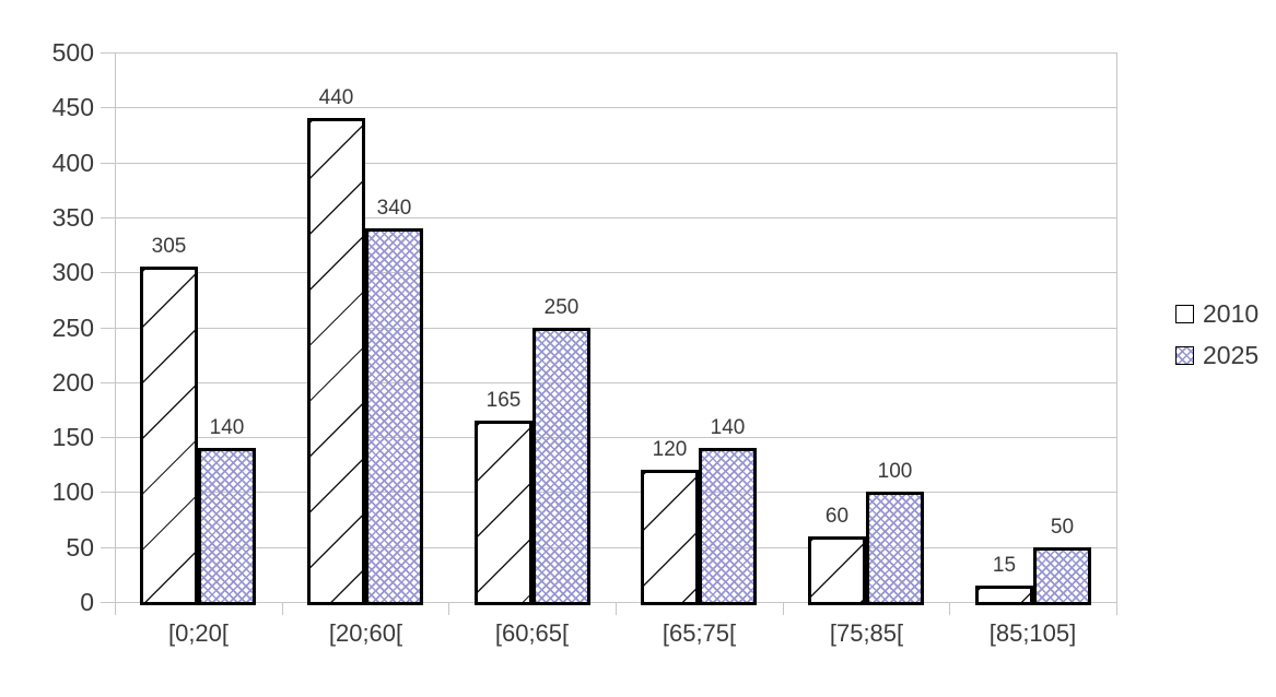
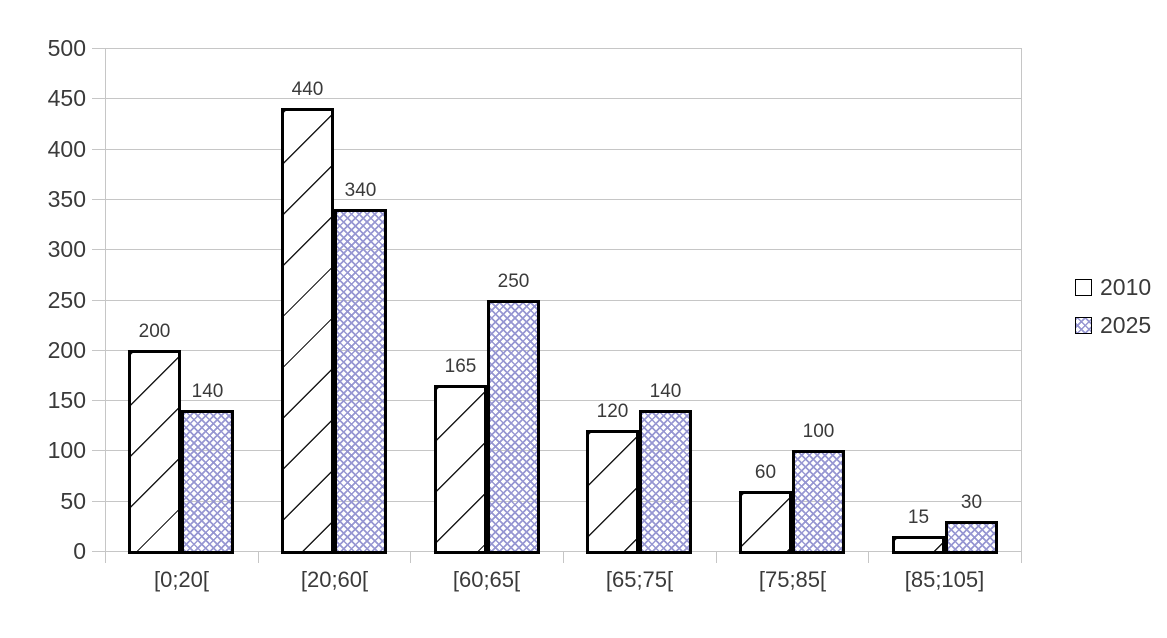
2010/[0;20[: 305 -> 200
2025/[85;105]: 50 -> 30
